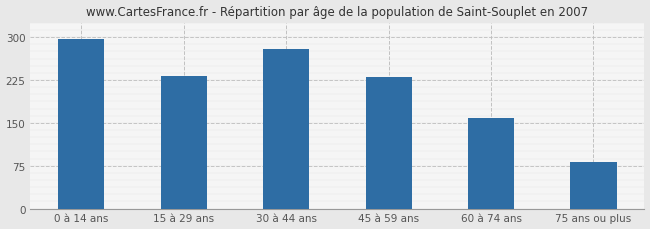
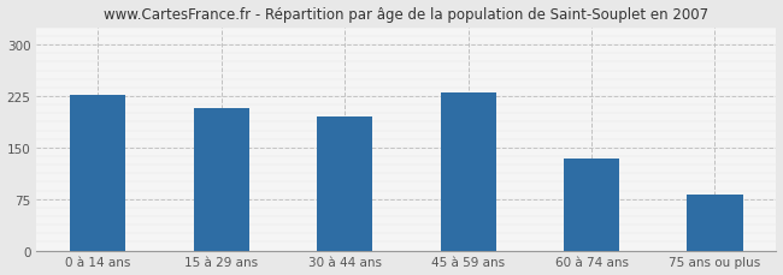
0 à 14 ans: 297 -> 226
15 à 29 ans: 232 -> 208
30 à 44 ans: 280 -> 196
60 à 74 ans: 158 -> 134
